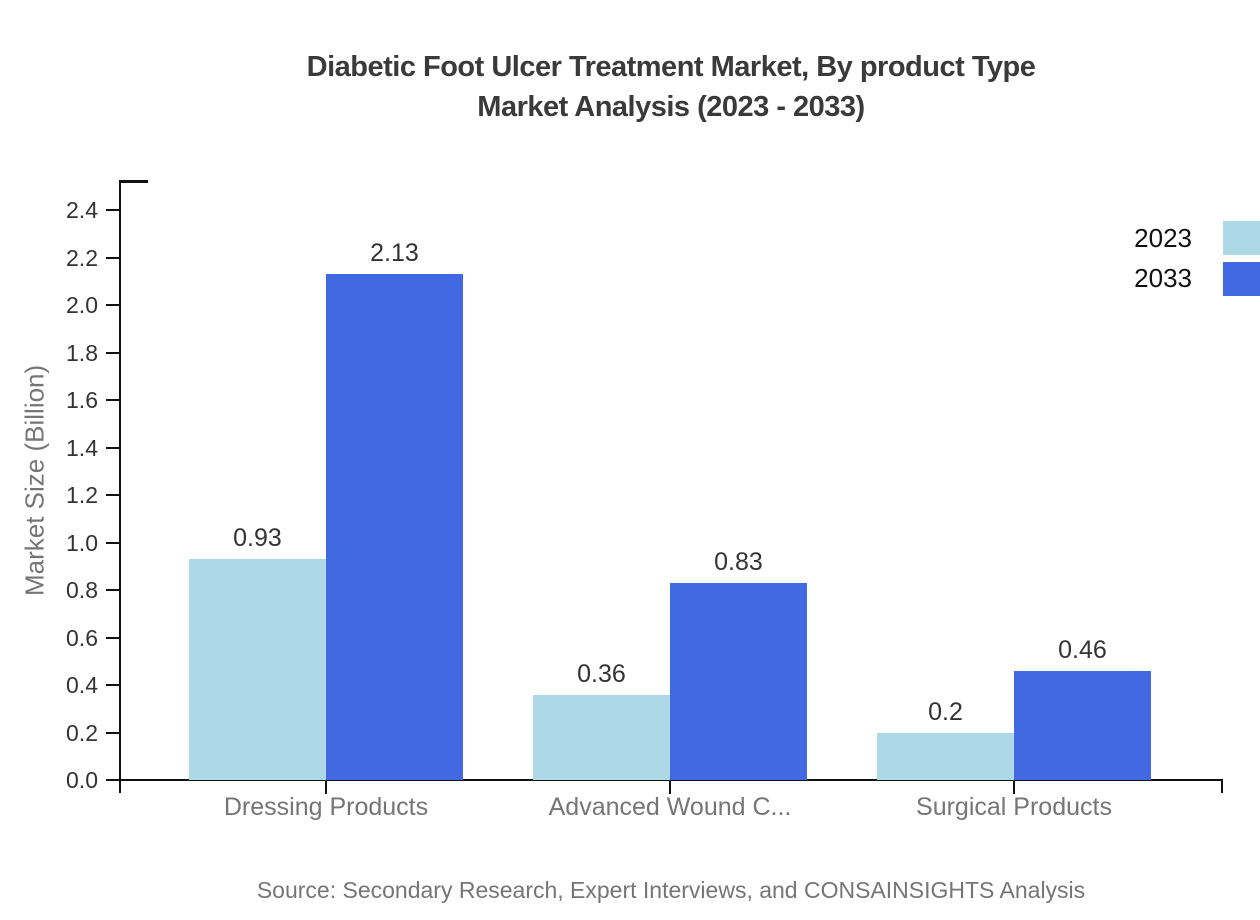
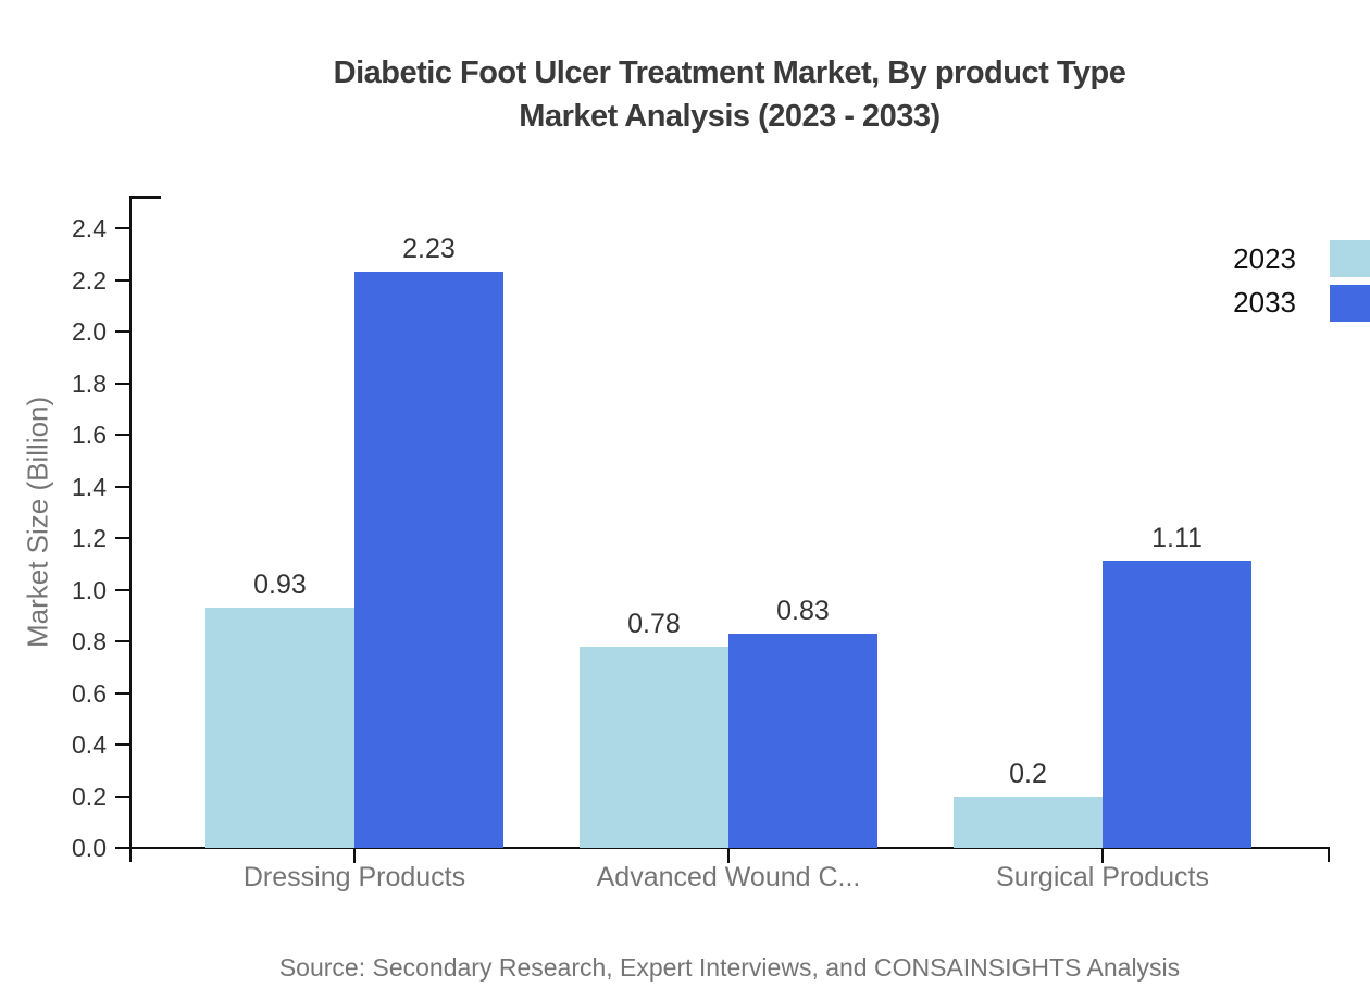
2033/Dressing Products: 2.13 -> 2.23
2023/Advanced Wound C...: 0.36 -> 0.78
2033/Surgical Products: 0.46 -> 1.11
